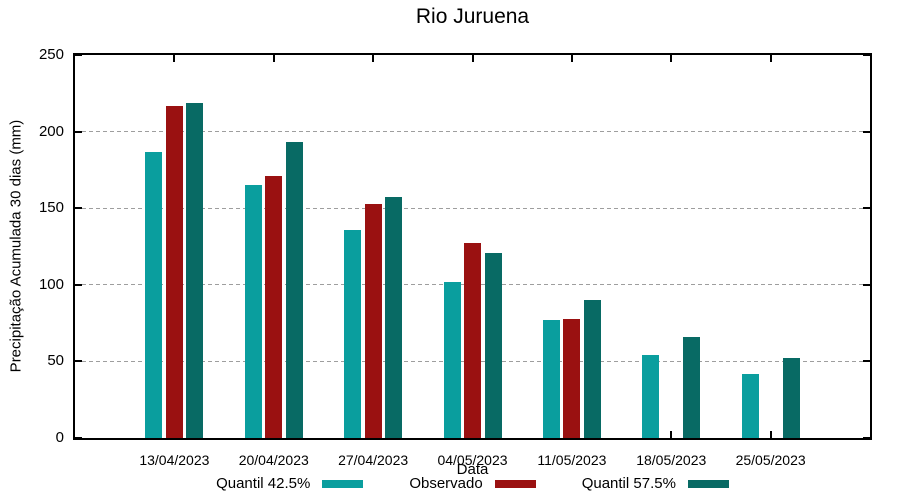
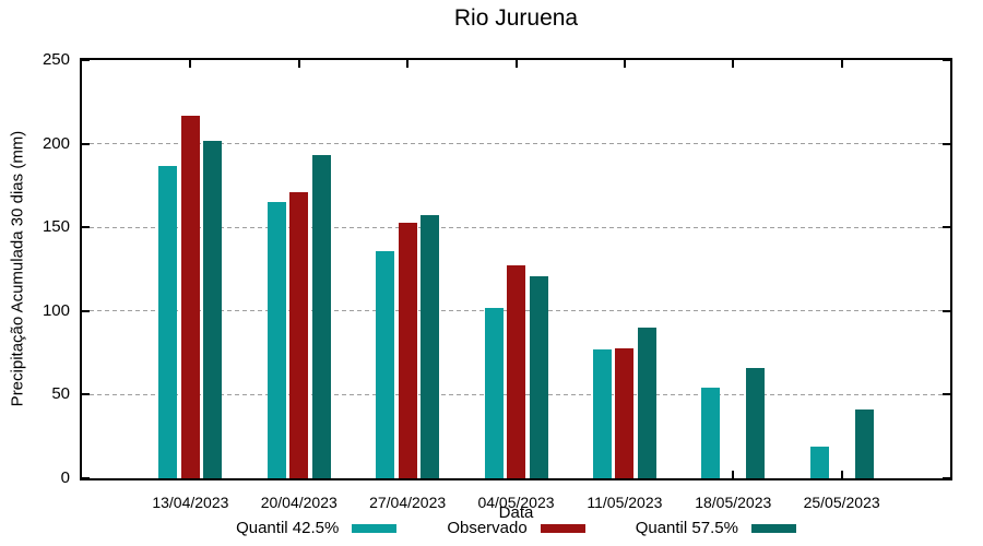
Quantil 57.5%/13/04/2023: 219 -> 202
Quantil 42.5%/25/05/2023: 42 -> 19
Quantil 57.5%/25/05/2023: 52 -> 41
